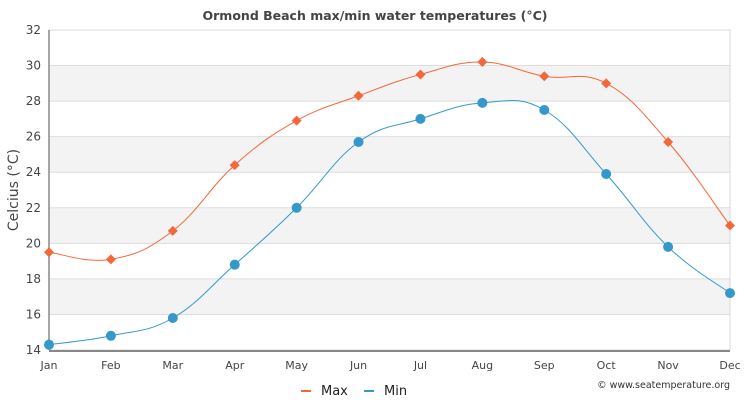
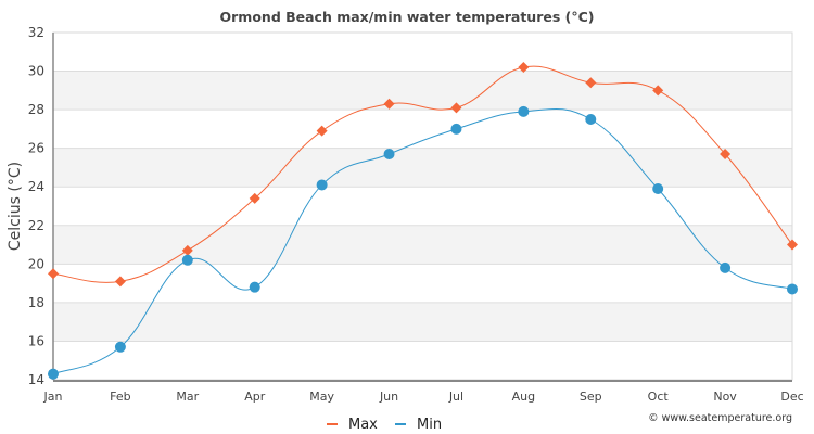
Min/Feb: 14.8 -> 15.7
Min/Mar: 15.8 -> 20.2
Max/Apr: 24.4 -> 23.4
Min/May: 22.0 -> 24.1
Max/Jul: 29.5 -> 28.1
Min/Dec: 17.2 -> 18.7
